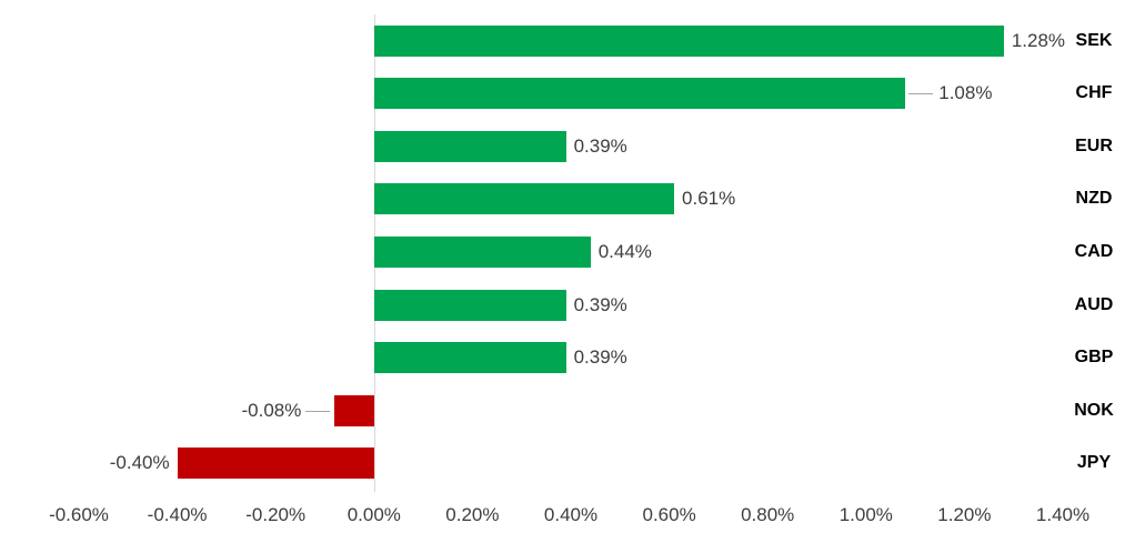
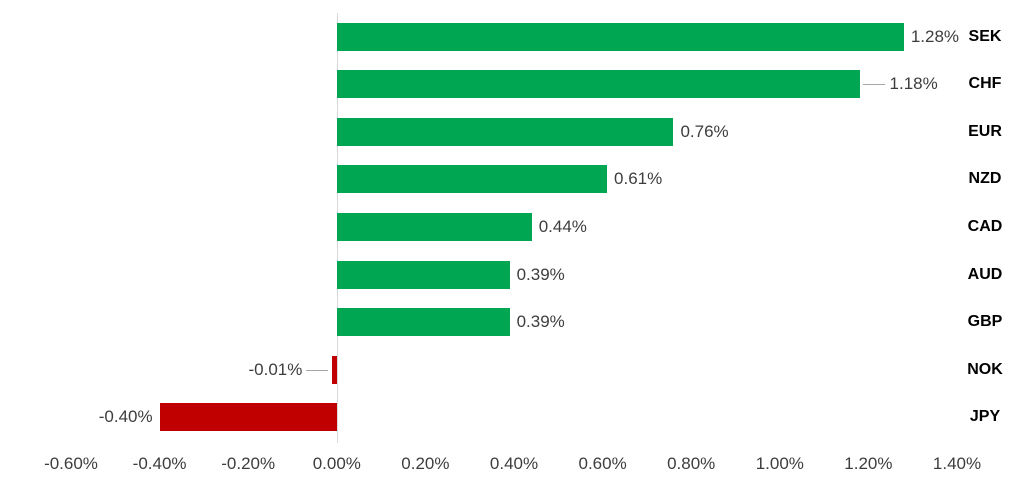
CHF: 1.08% -> 1.18%
EUR: 0.39% -> 0.76%
NOK: -0.08% -> -0.01%
